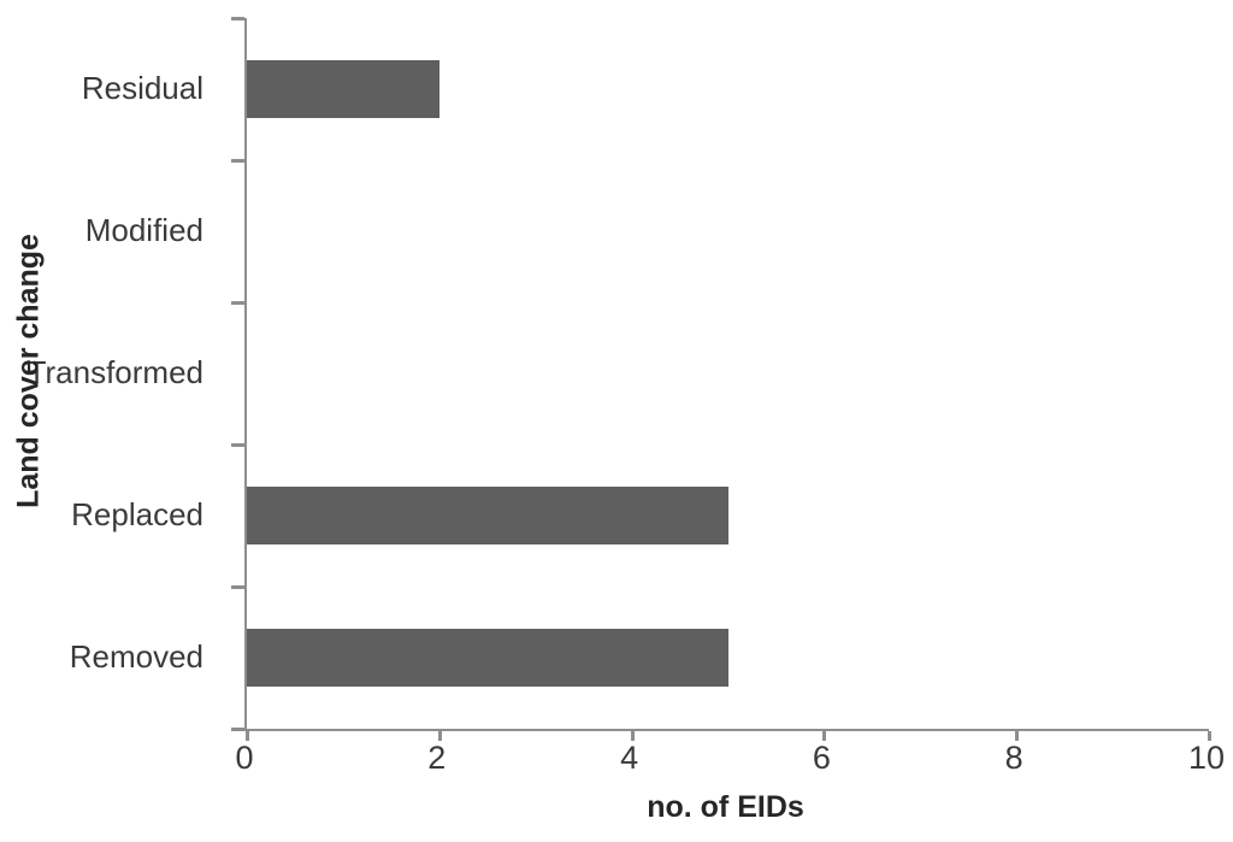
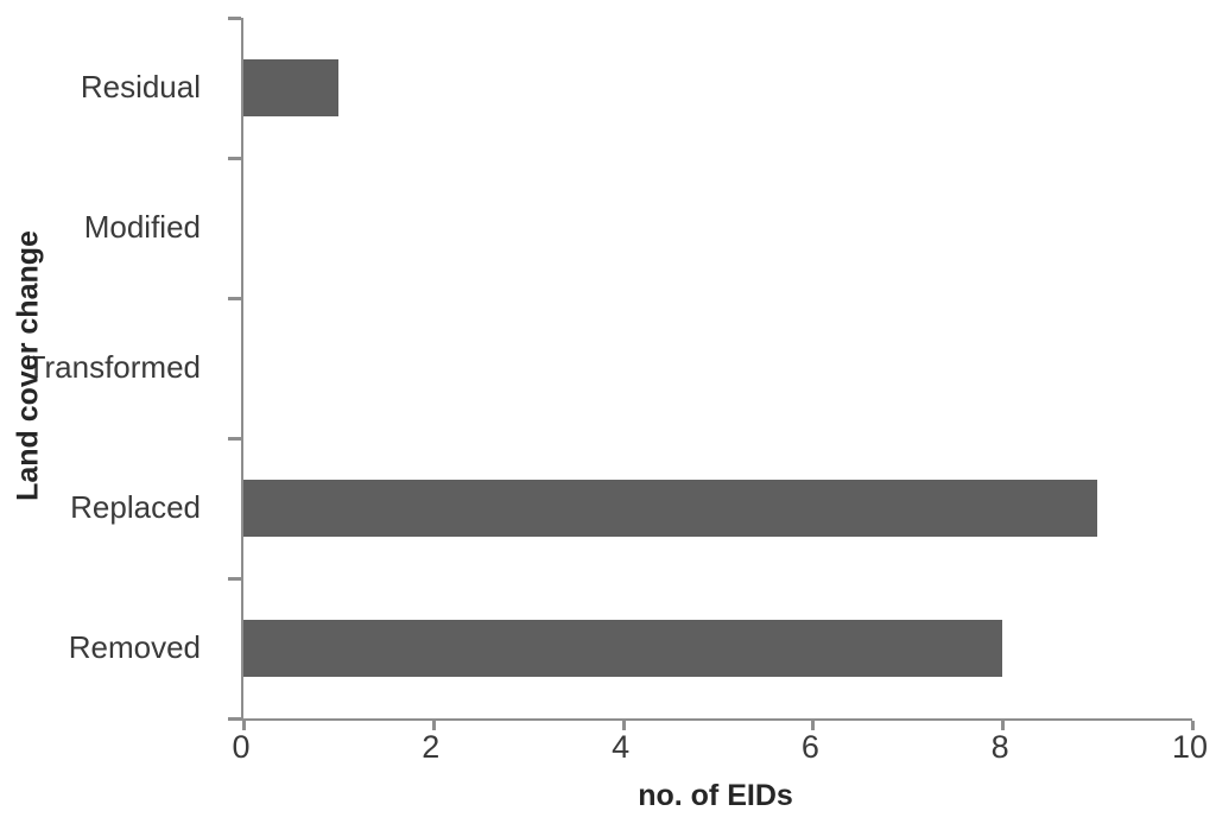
Residual: 2 -> 1
Replaced: 5 -> 9
Removed: 5 -> 8
